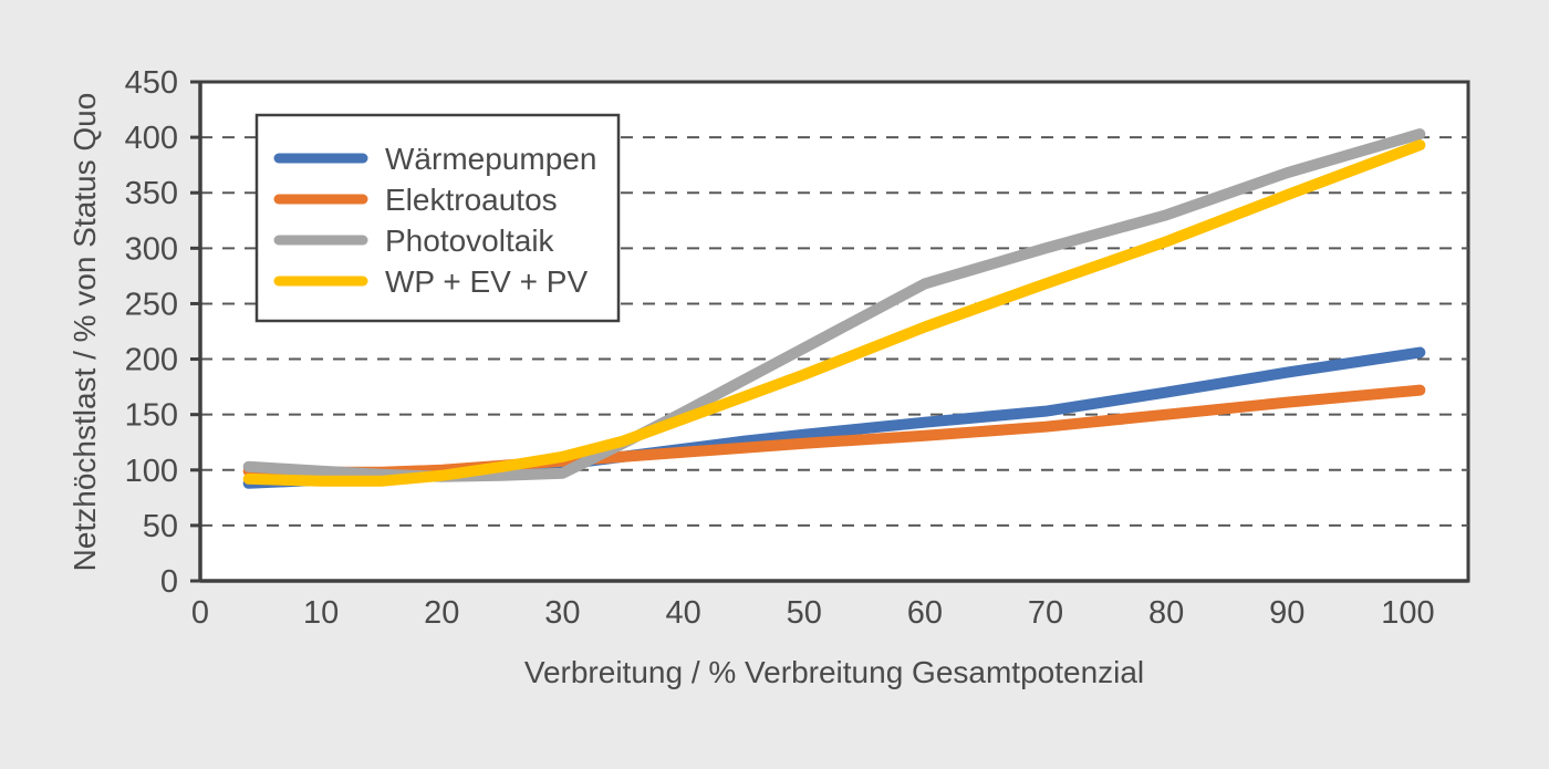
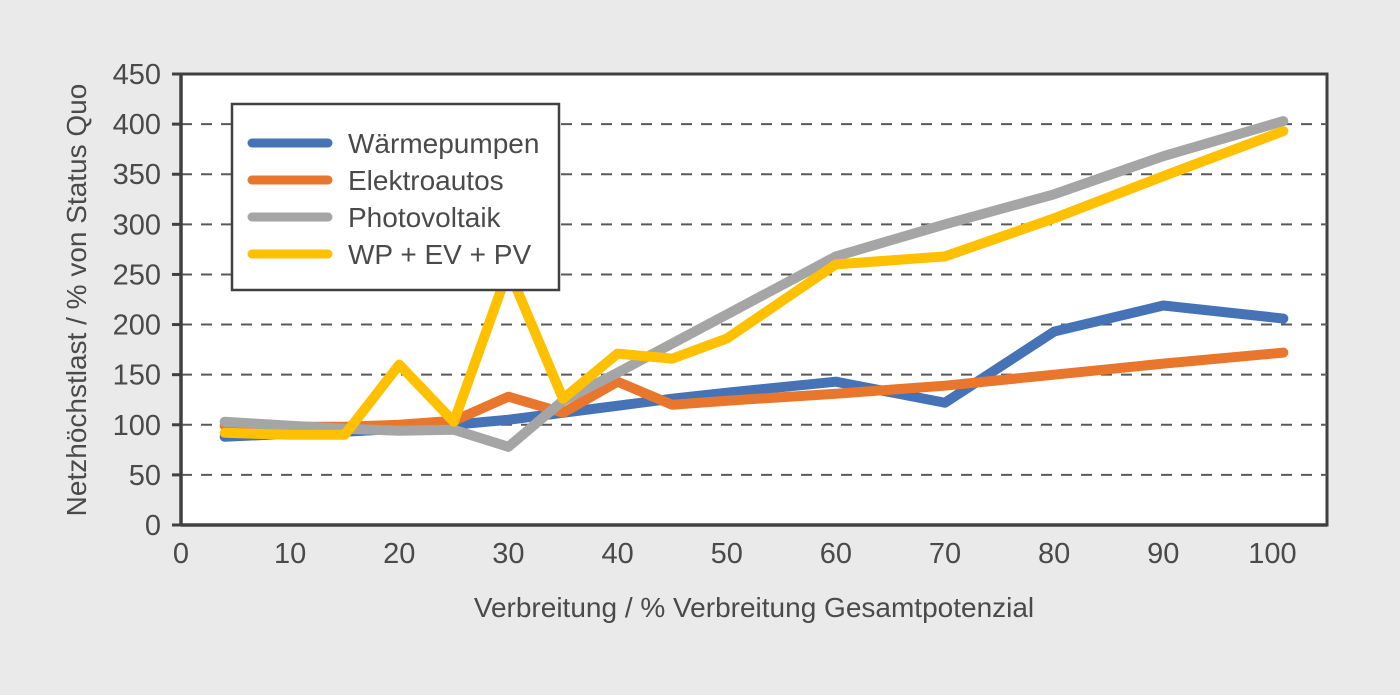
WP + EV + PV/20: 95 -> 160
Elektroautos/30: 108 -> 128
Photovoltaik/30: 97 -> 78
WP + EV + PV/30: 112 -> 255
Elektroautos/40: 116 -> 143
WP + EV + PV/40: 146 -> 171
WP + EV + PV/60: 229 -> 260
Wärmepumpen/70: 153 -> 122
Wärmepumpen/80: 170 -> 193
Wärmepumpen/90: 188 -> 219
